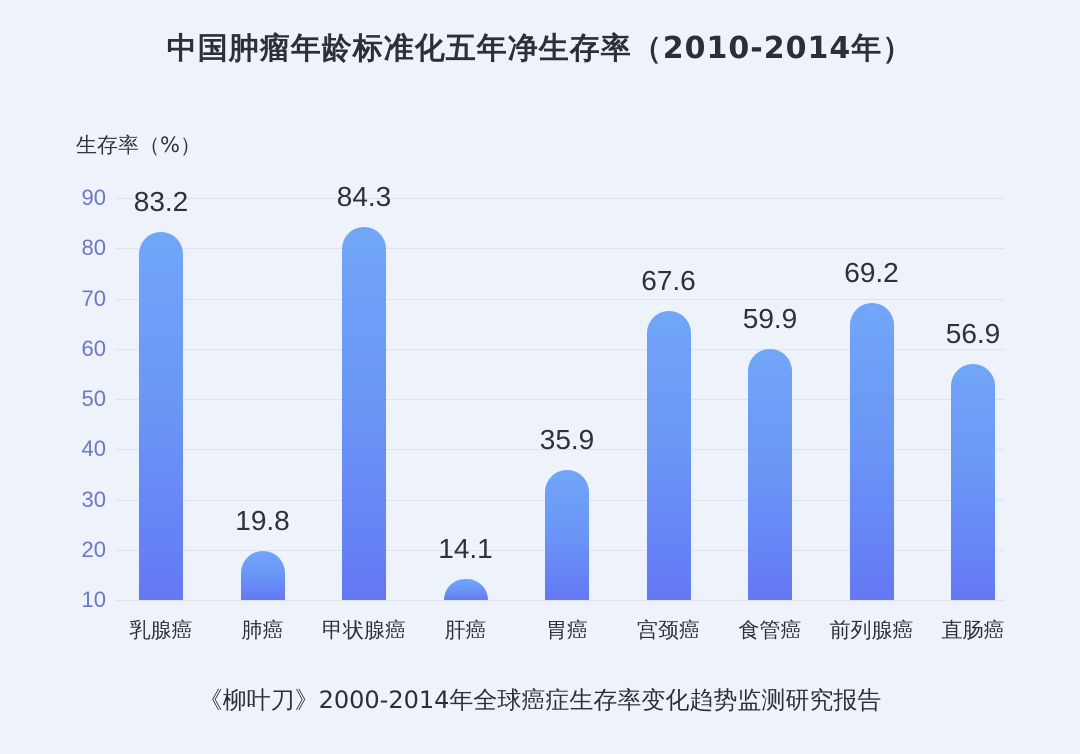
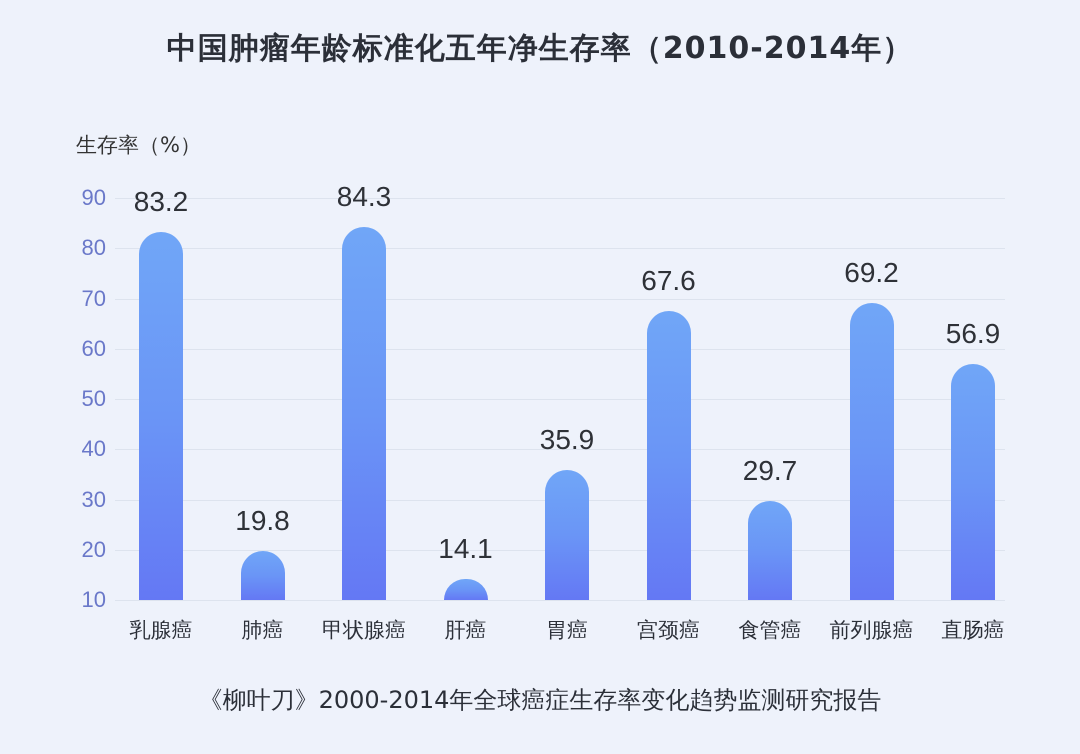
食管癌: 59.9 -> 29.7
